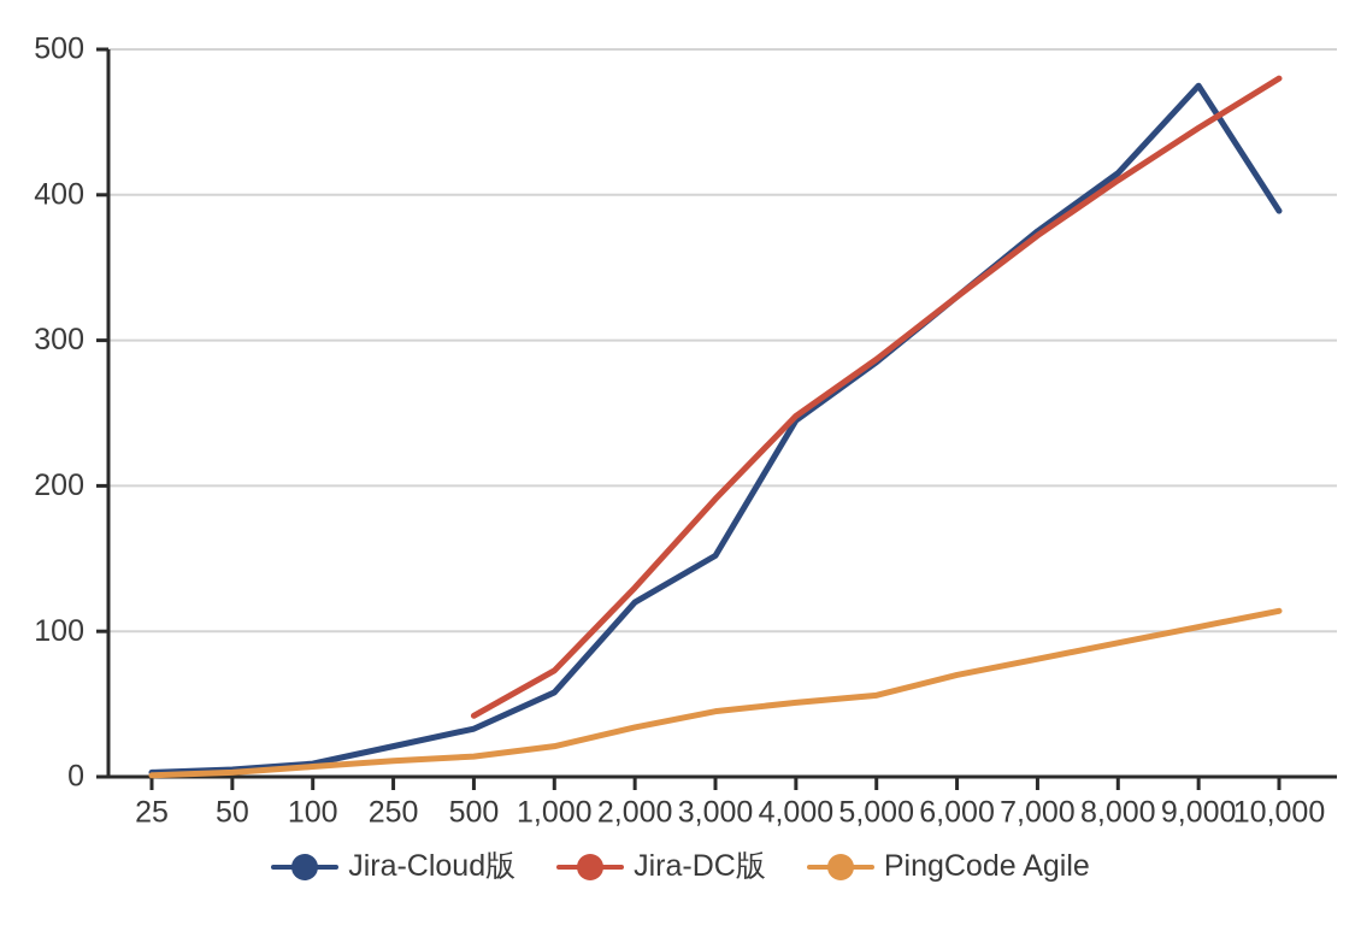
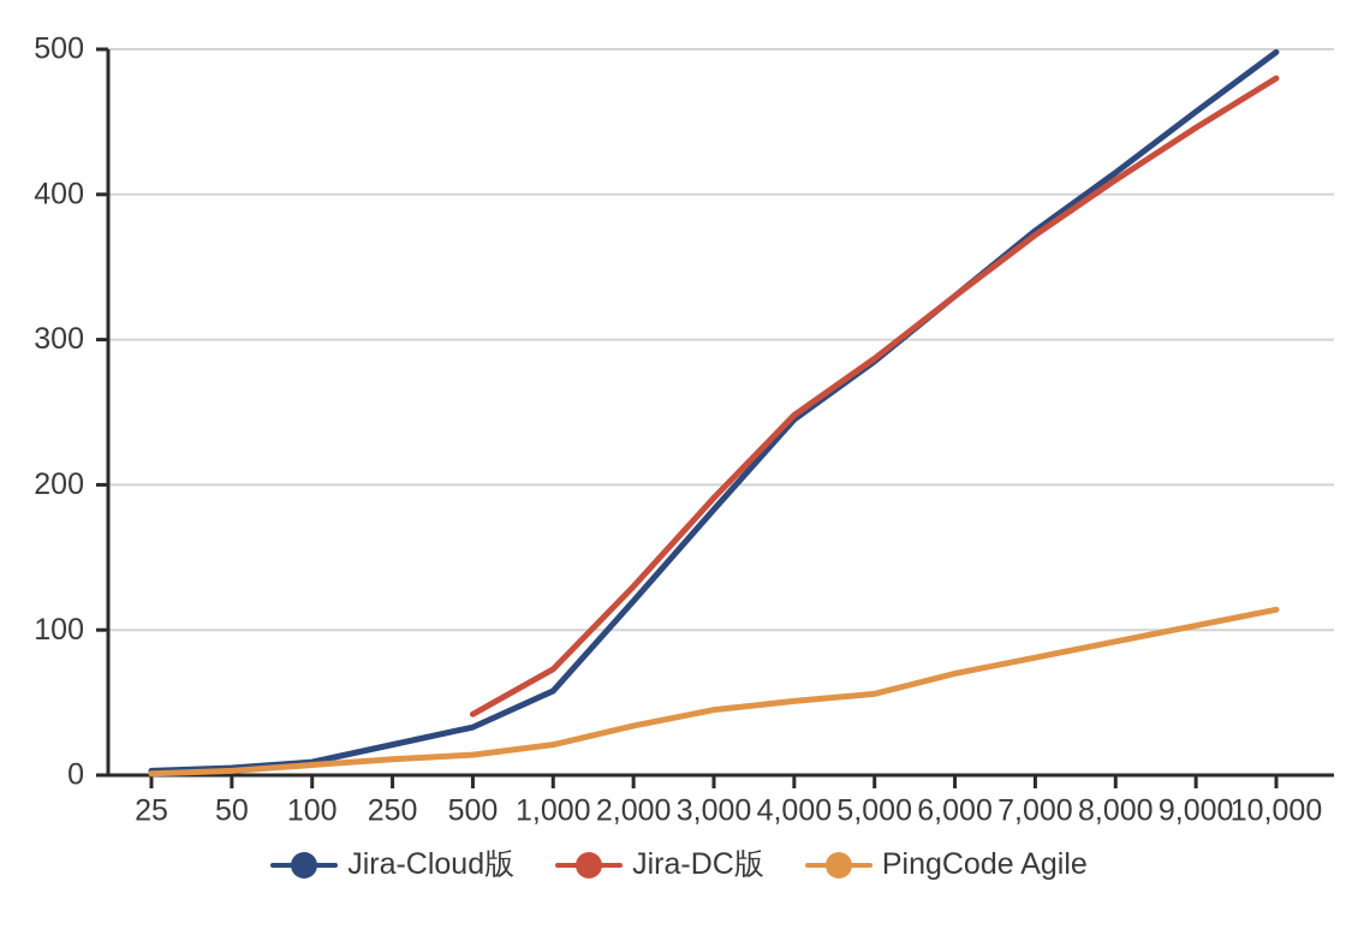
Jira-Cloud版/3,000: 152 -> 183
Jira-Cloud版/9,000: 475 -> 457
Jira-Cloud版/10,000: 389 -> 498
